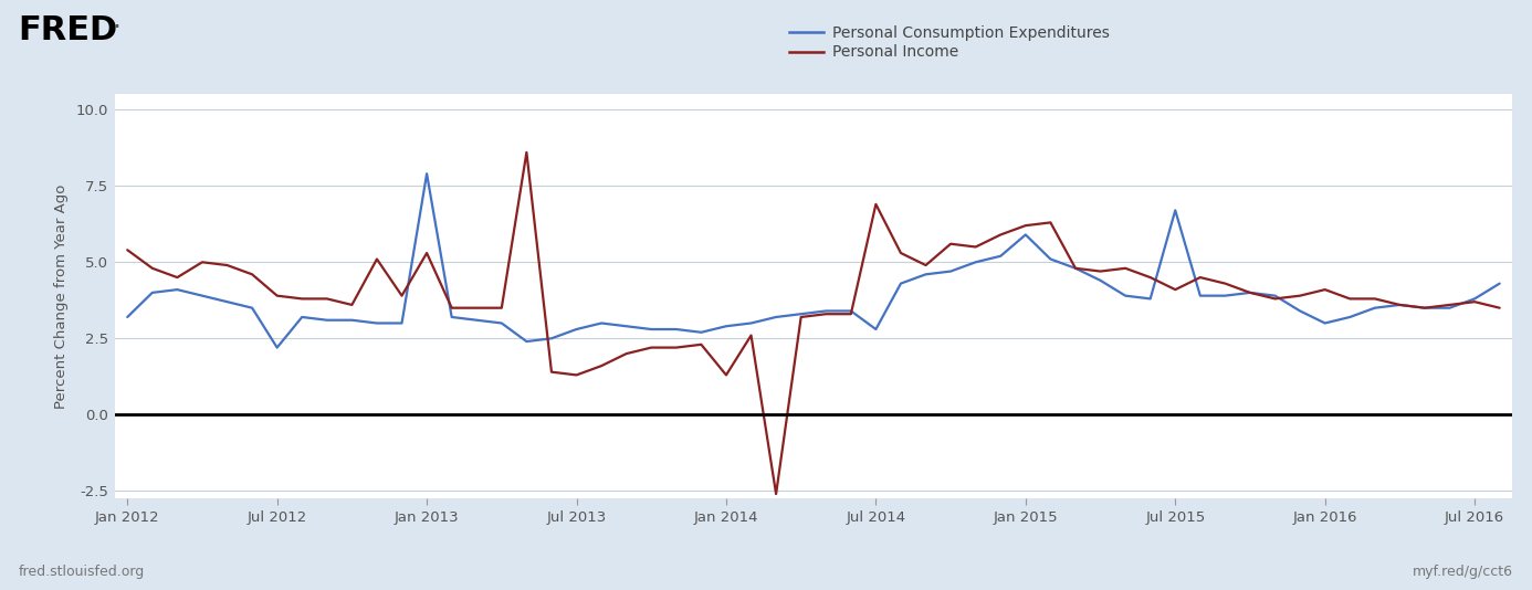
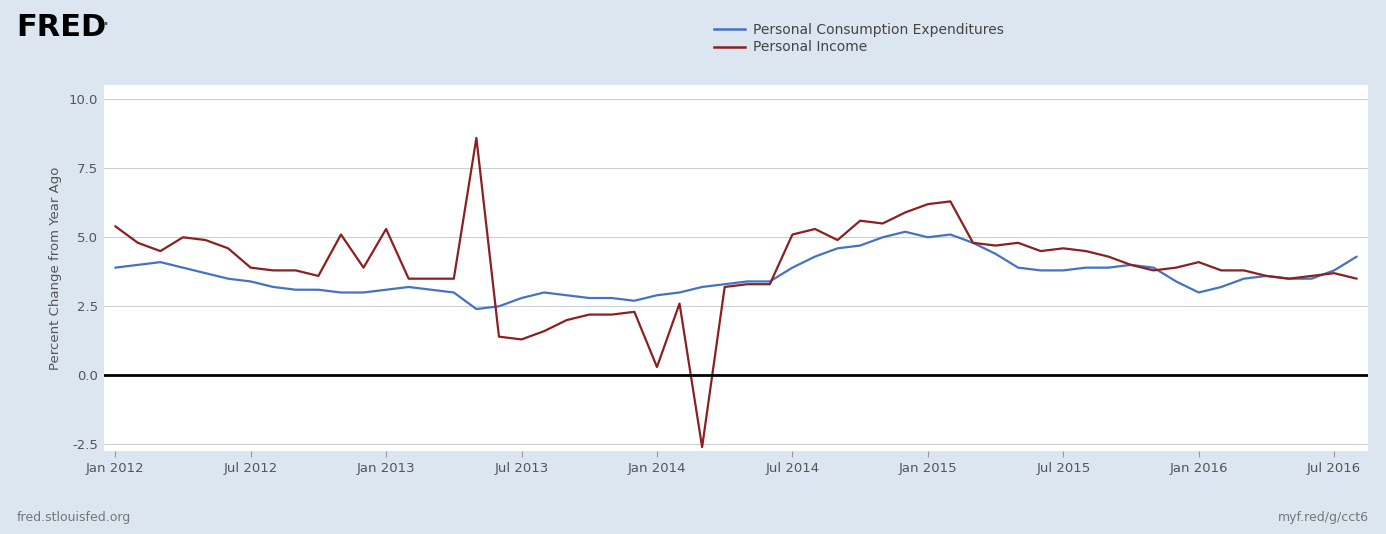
Personal Consumption Expenditures/Jan 2012: 3.2 -> 3.9
Personal Consumption Expenditures/Jul 2012: 2.2 -> 3.4
Personal Consumption Expenditures/Jan 2013: 7.9 -> 3.1
Personal Income/Jan 2014: 1.3 -> 0.3
Personal Consumption Expenditures/Jul 2014: 2.8 -> 3.9
Personal Income/Jul 2014: 6.9 -> 5.1
Personal Consumption Expenditures/Jan 2015: 5.9 -> 5.0
Personal Consumption Expenditures/Jul 2015: 6.7 -> 3.8
Personal Income/Jul 2015: 4.1 -> 4.6
